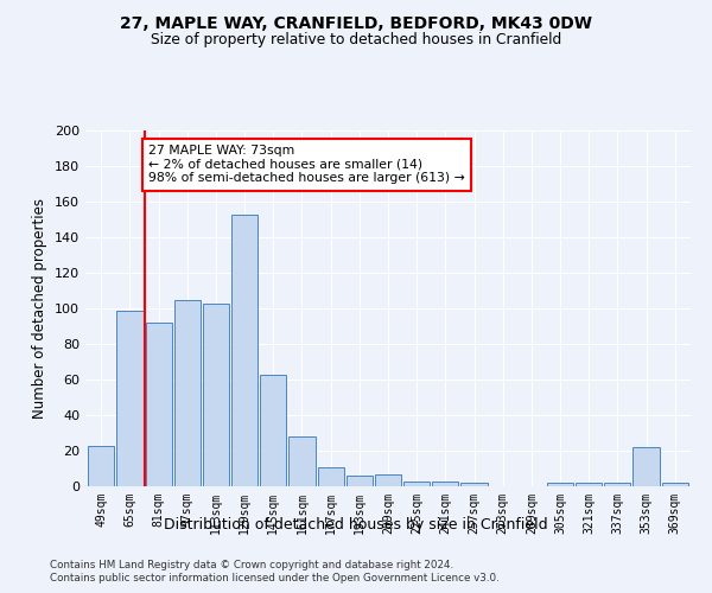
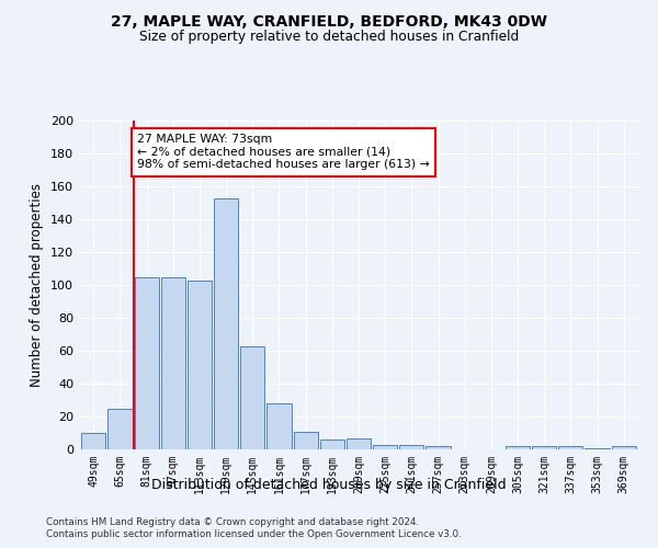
49sqm: 23 -> 10
65sqm: 99 -> 25
81sqm: 92 -> 105
353sqm: 22 -> 1
